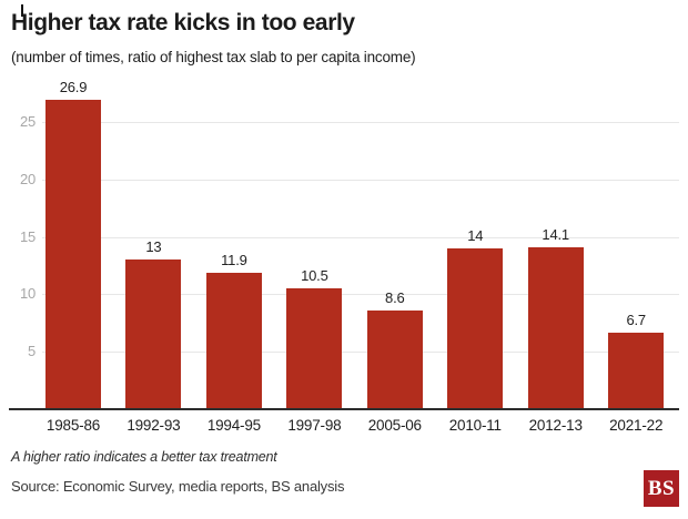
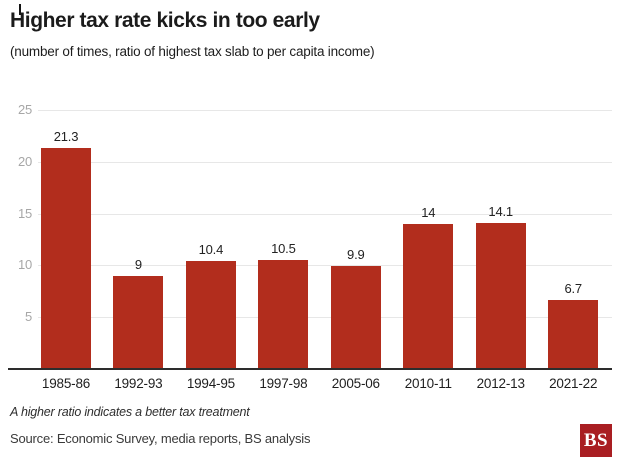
1985-86: 26.9 -> 21.3
1992-93: 13 -> 9
1994-95: 11.9 -> 10.4
2005-06: 8.6 -> 9.9
